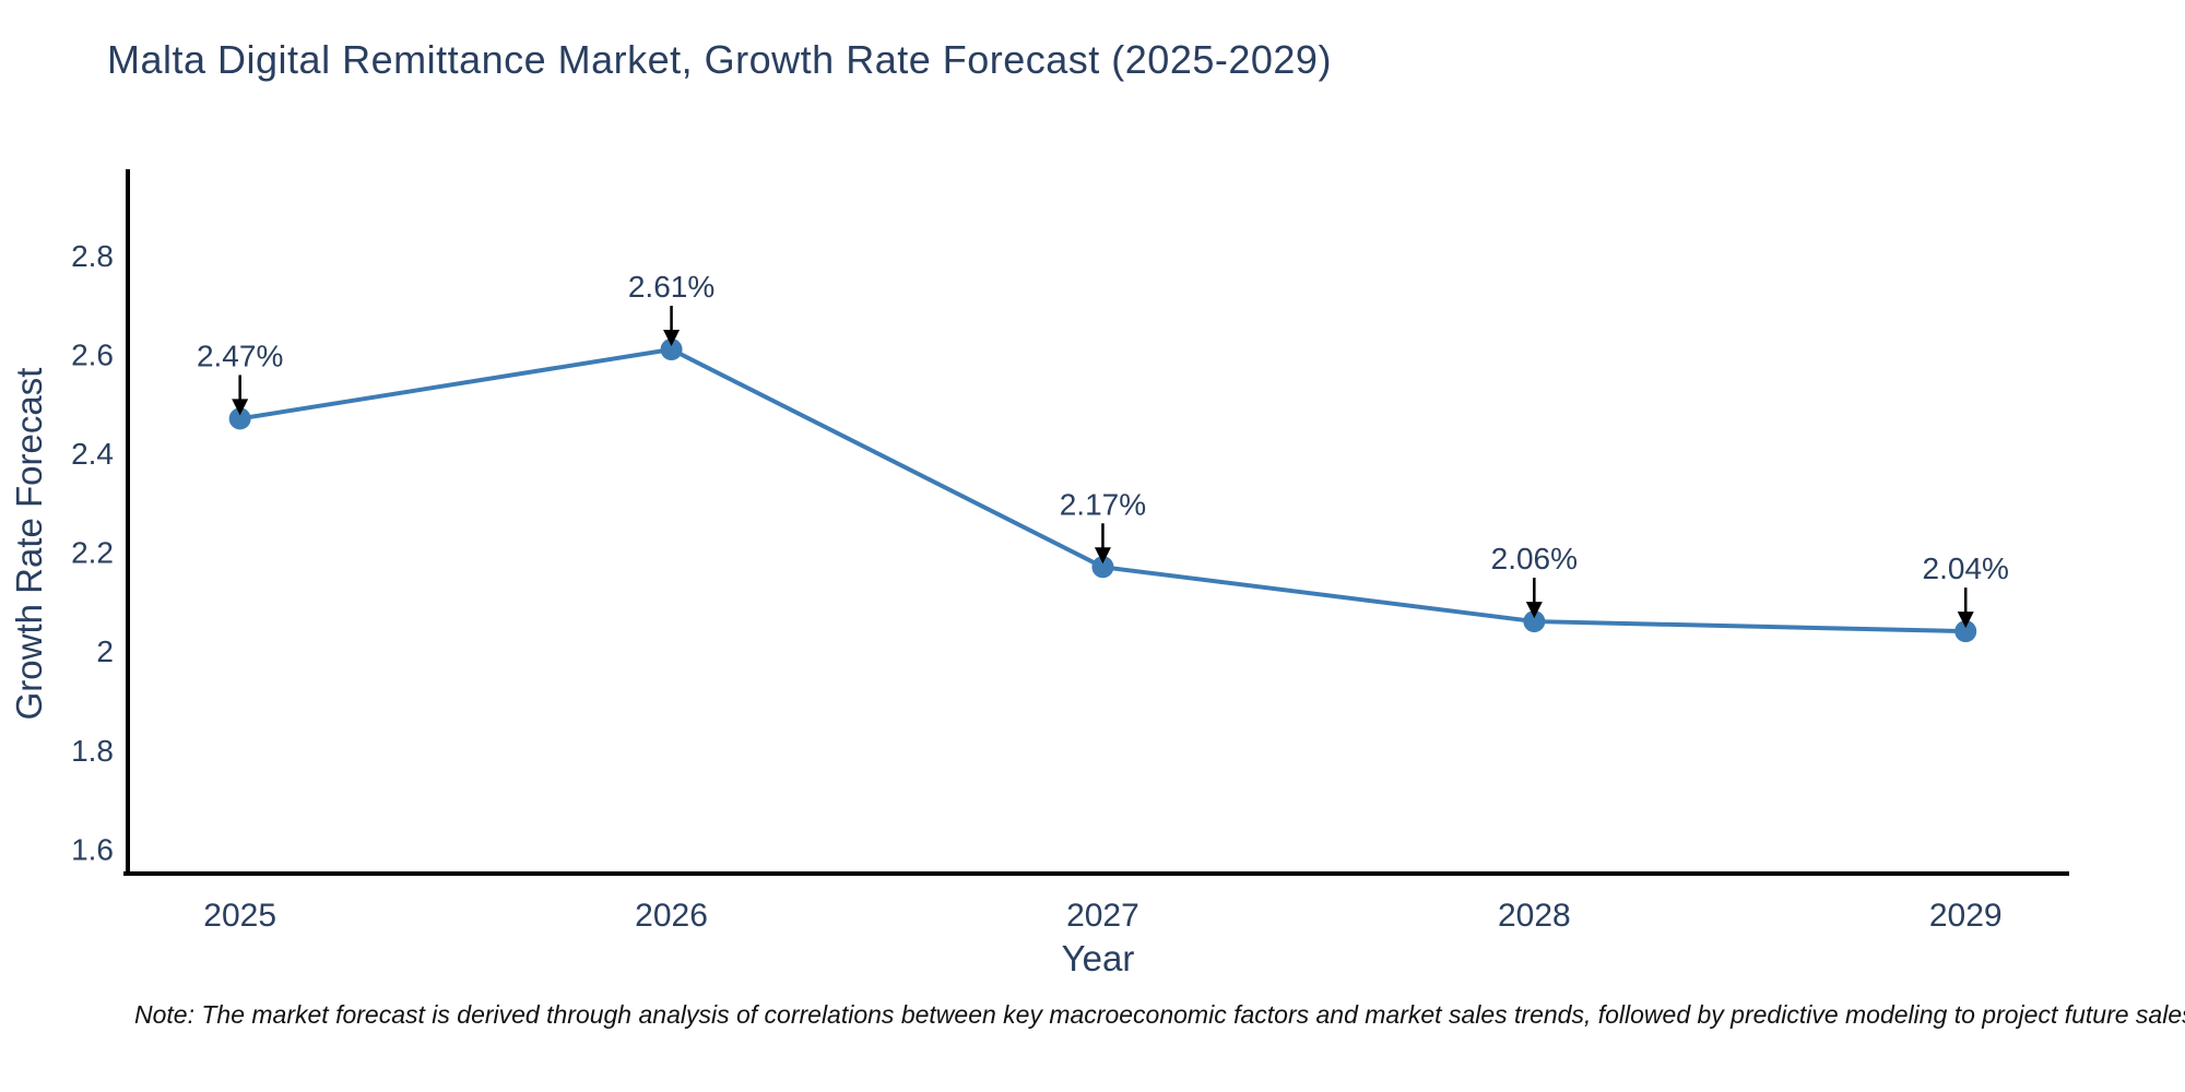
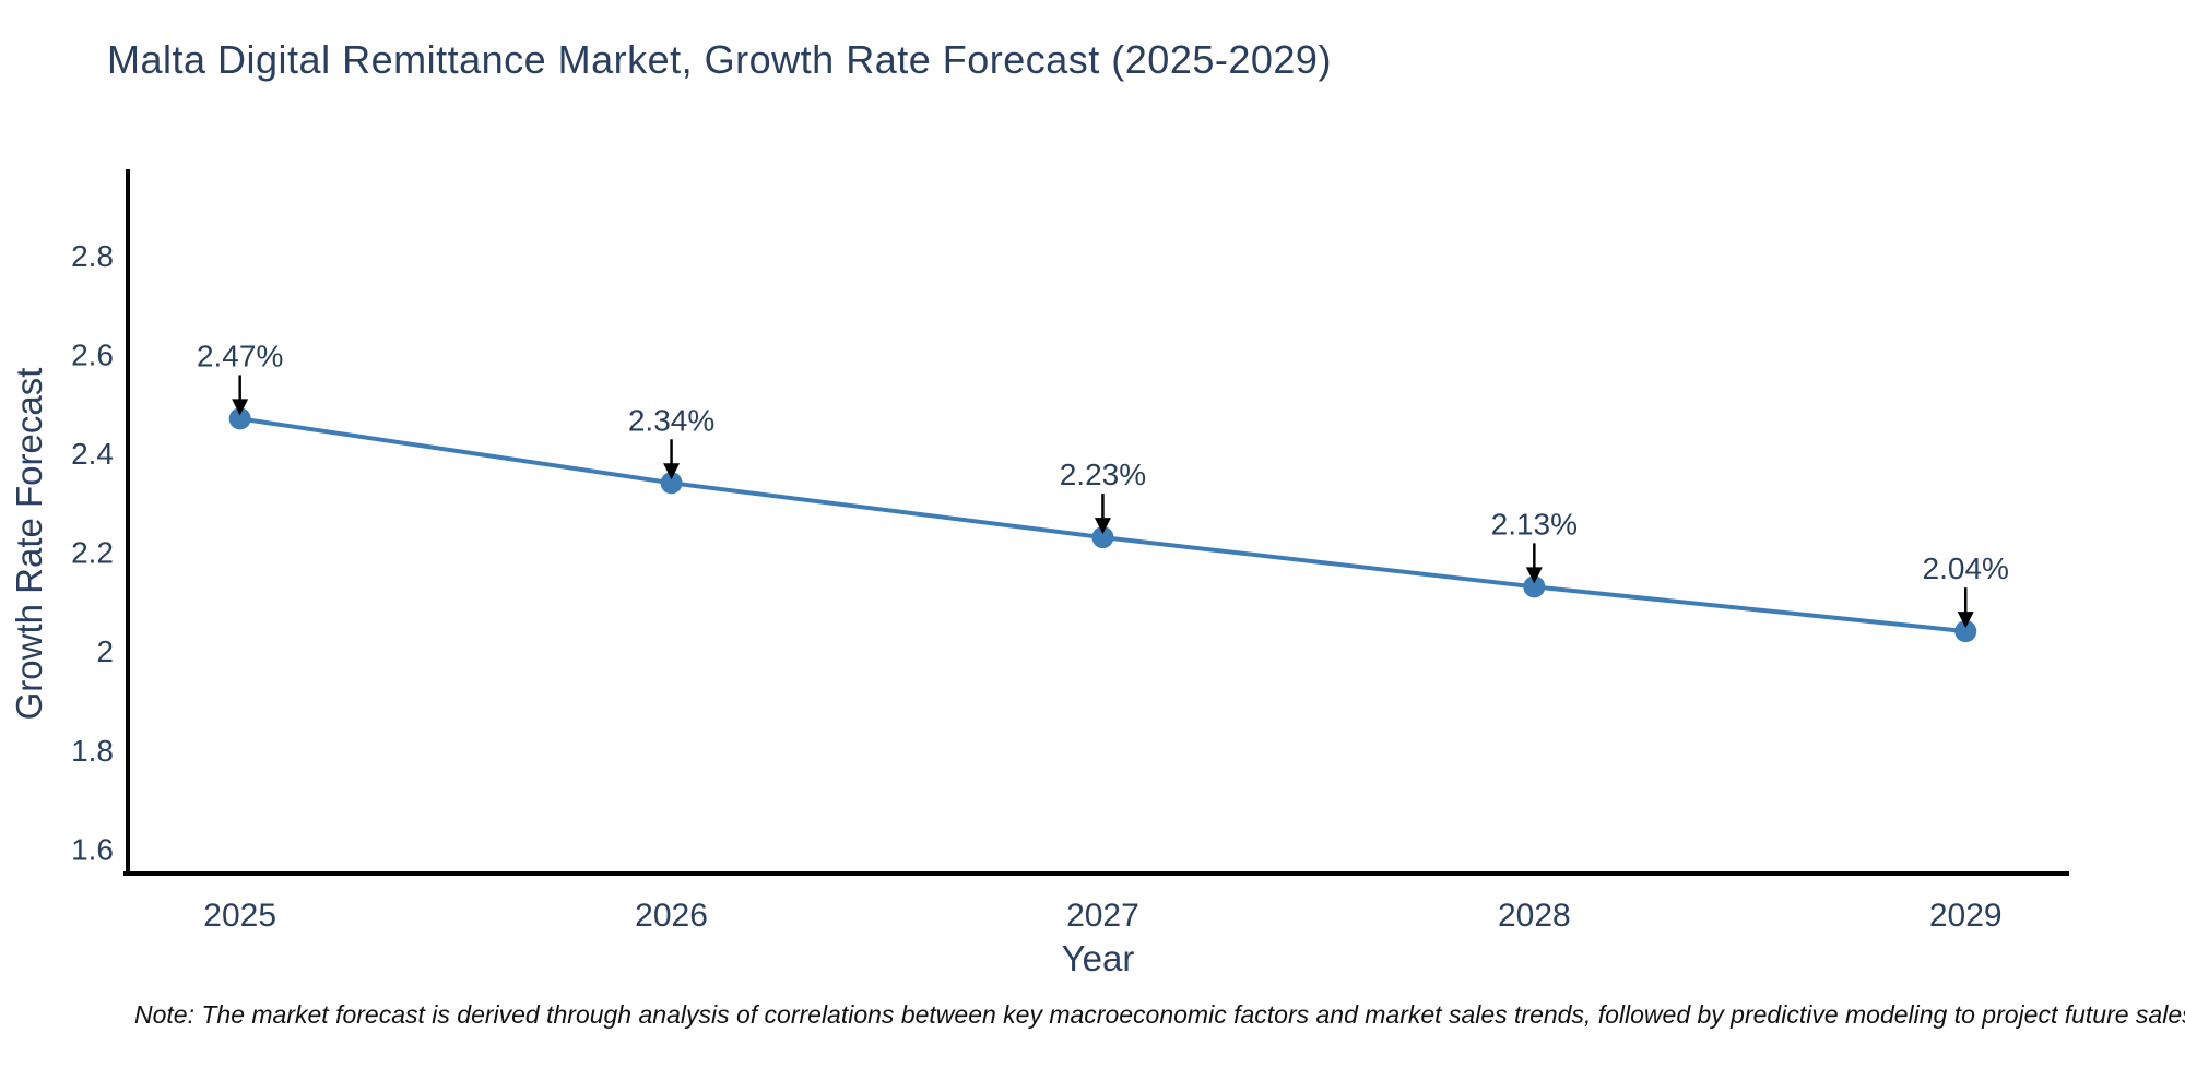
2026: 2.61% -> 2.34%
2027: 2.17% -> 2.23%
2028: 2.06% -> 2.13%
